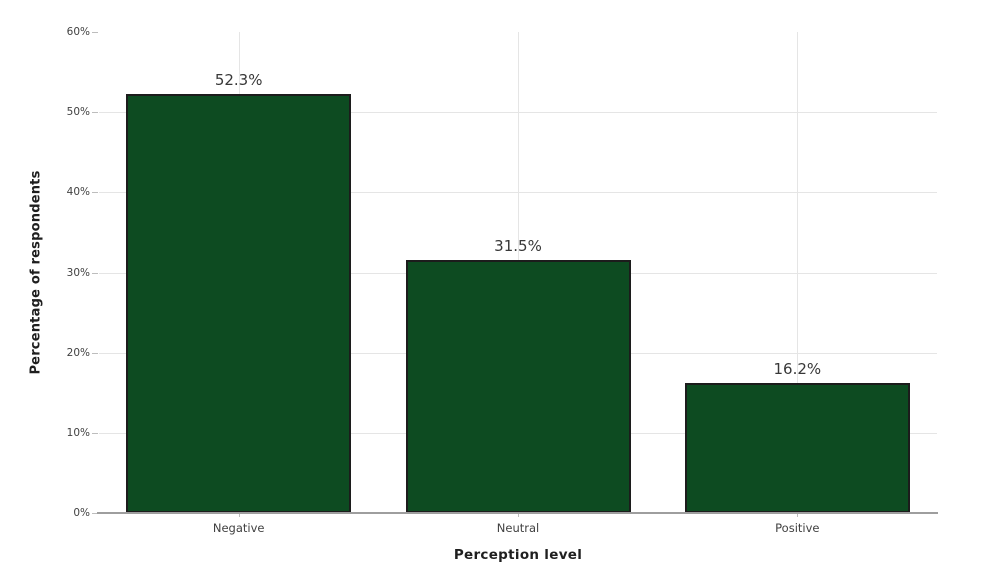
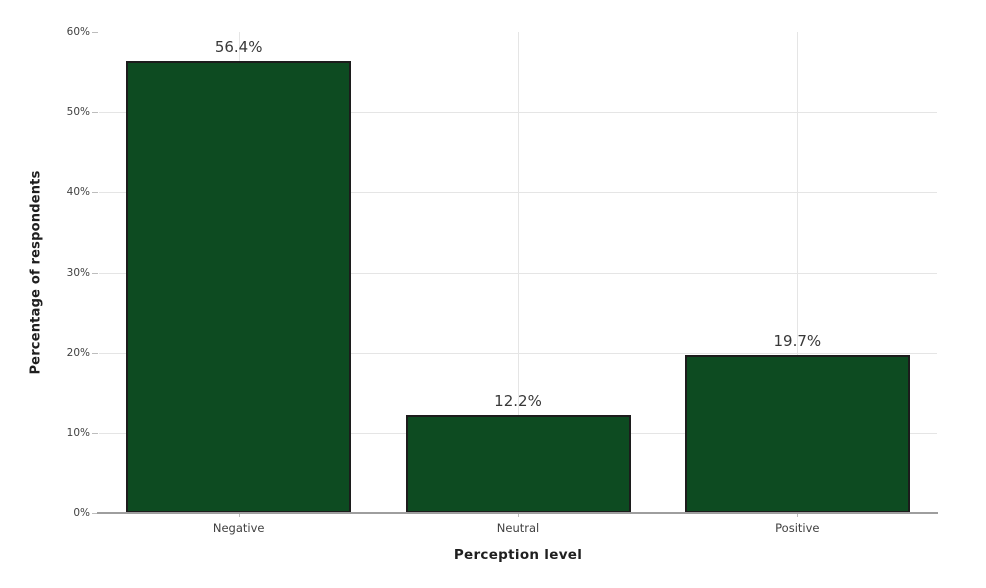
Negative: 52.3% -> 56.4%
Neutral: 31.5% -> 12.2%
Positive: 16.2% -> 19.7%
